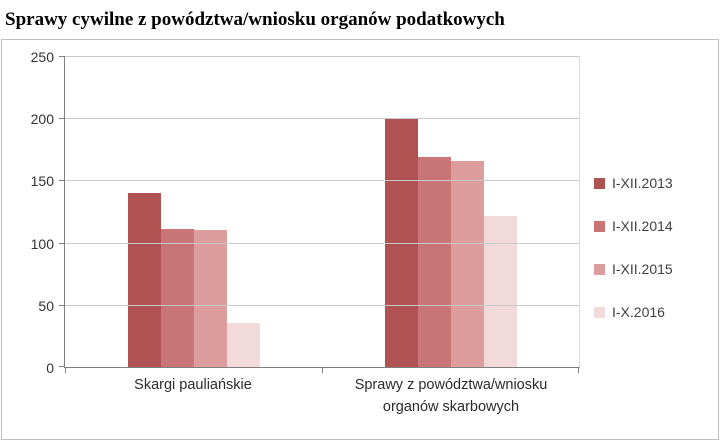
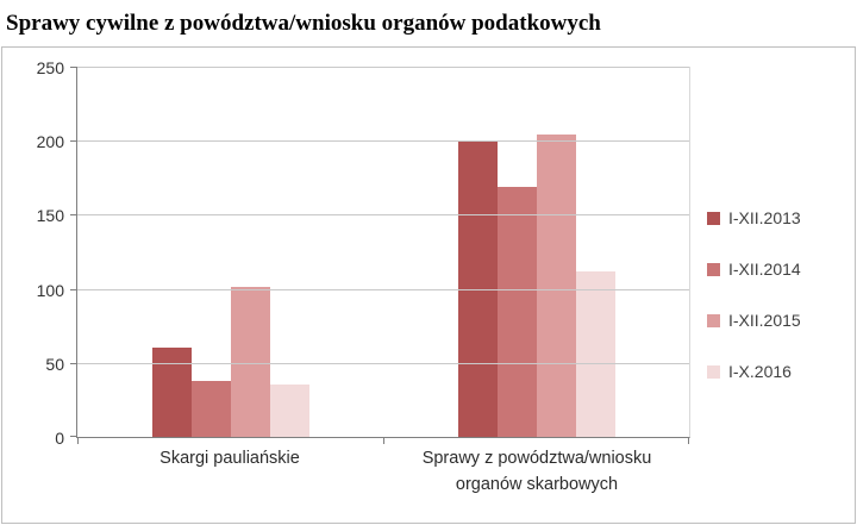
I-XII.2013/Skargi pauliańskie: 140 -> 60
I-XII.2014/Skargi pauliańskie: 111 -> 38
I-XII.2015/Skargi pauliańskie: 110 -> 101
I-XII.2015/Sprawy z powództwa/wniosku organów skarbowych: 166 -> 204
I-X.2016/Sprawy z powództwa/wniosku organów skarbowych: 121 -> 112
